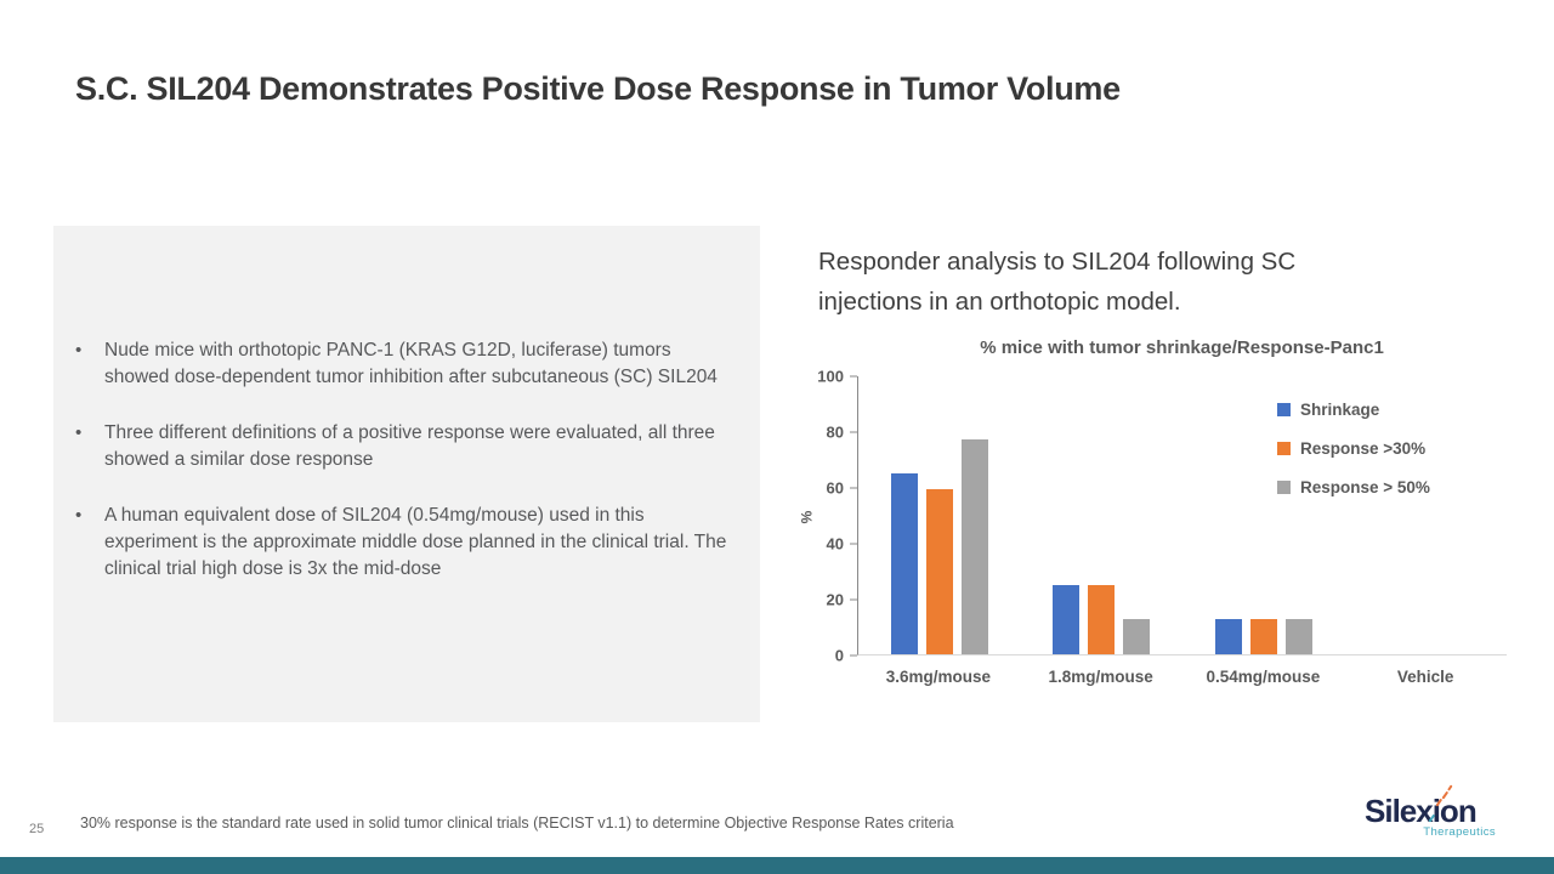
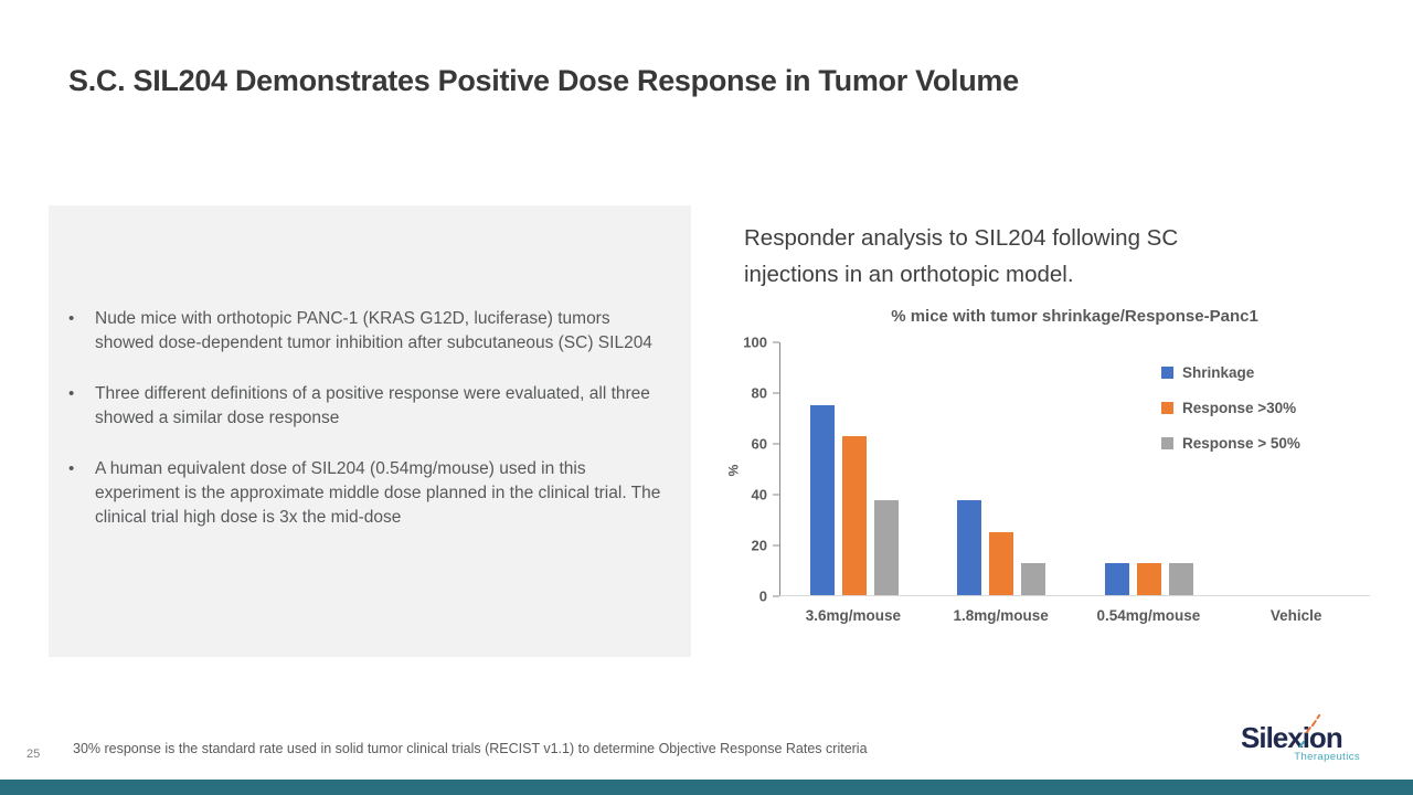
Shrinkage/3.6mg/mouse: 65 -> 75
Response >30%/3.6mg/mouse: 59 -> 62
Response > 50%/3.6mg/mouse: 77 -> 38
Shrinkage/1.8mg/mouse: 25 -> 38
